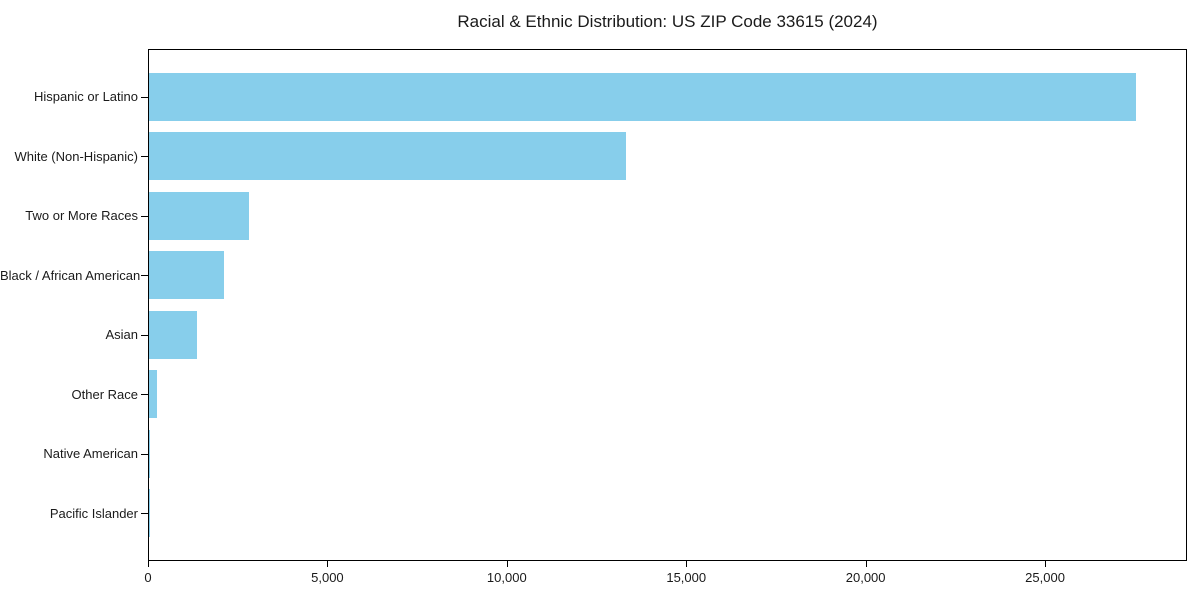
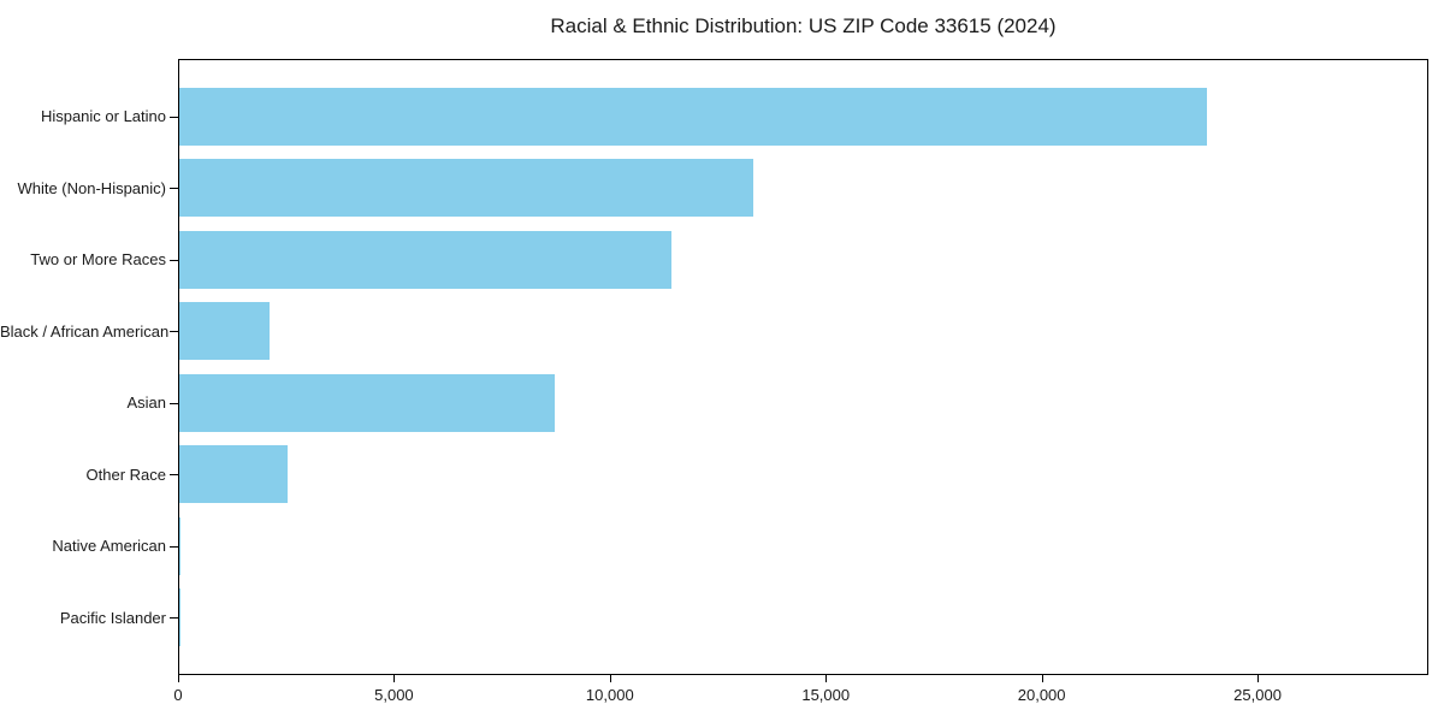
Hispanic or Latino: 27500 -> 23800
Two or More Races: 2800 -> 11400
Asian: 1300 -> 8700
Other Race: 200 -> 2500
